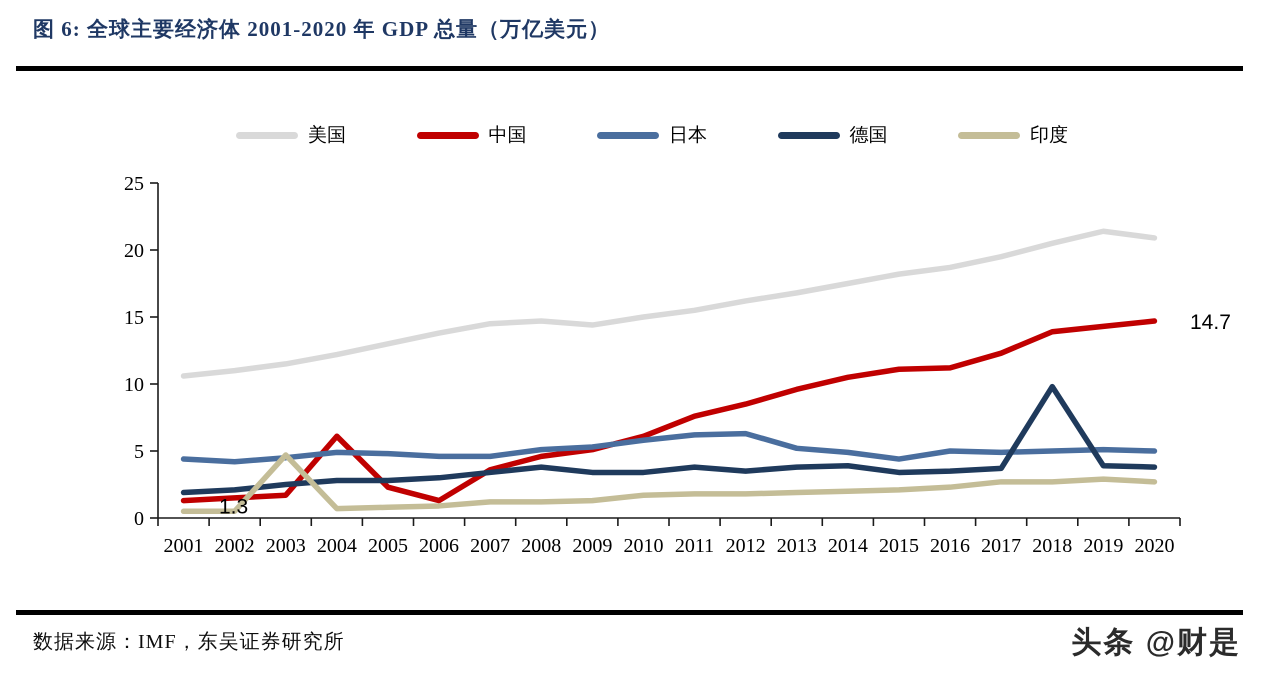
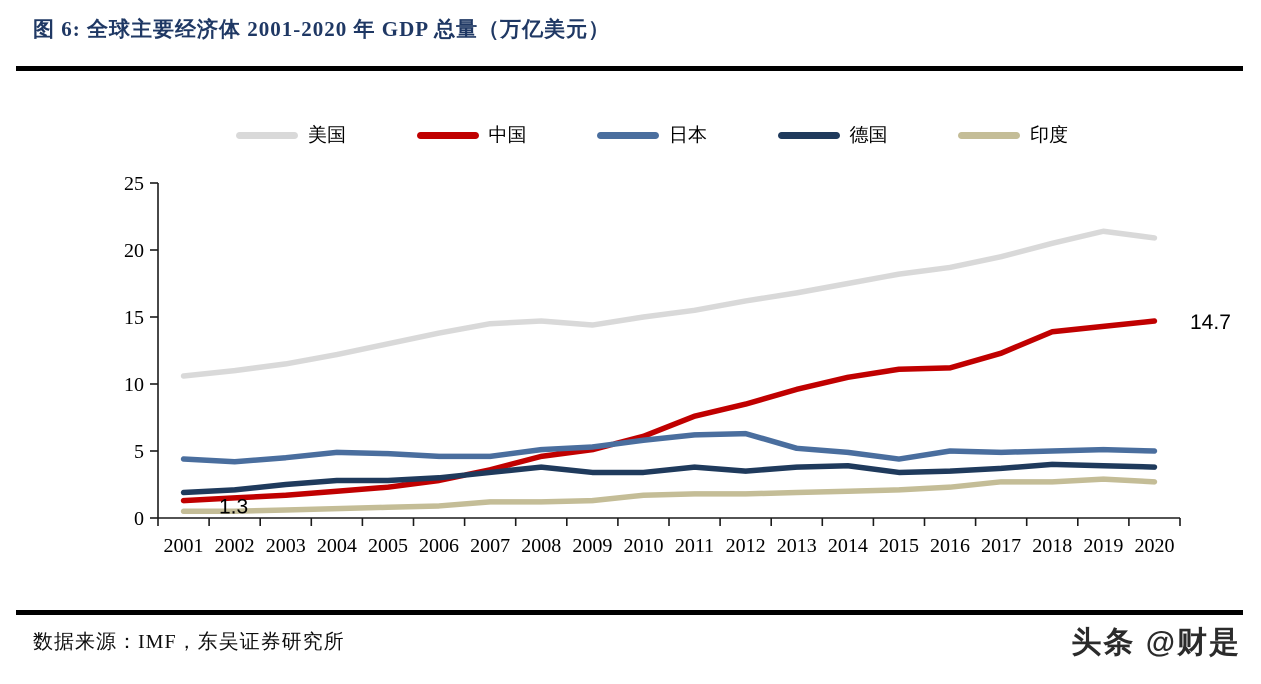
印度/2003: 4.7 -> 0.6
中国/2004: 6.1 -> 2.0
中国/2006: 1.3 -> 2.8
德国/2018: 9.8 -> 4.0
